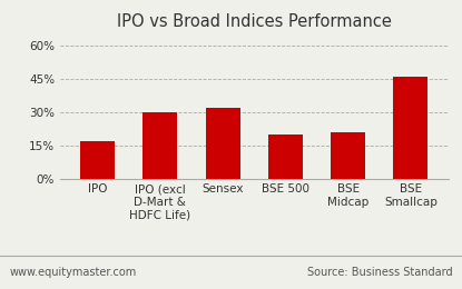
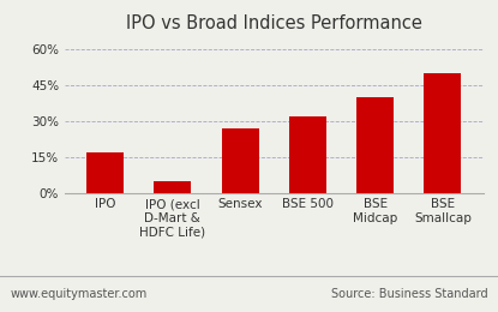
IPO (excl D-Mart & HDFC Life): 30% -> 5%
Sensex: 32% -> 27%
BSE 500: 20% -> 32%
BSE Midcap: 21% -> 40%
BSE Smallcap: 46% -> 50%
